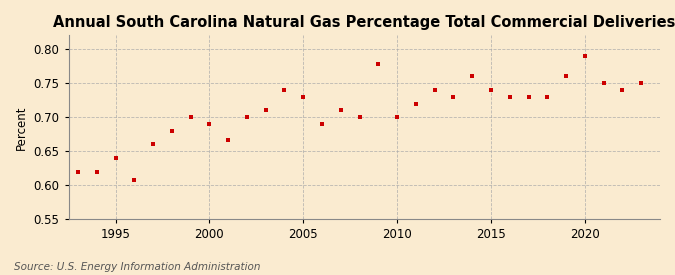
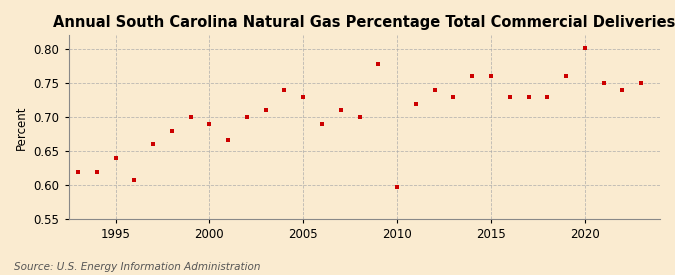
2010: 0.700 -> 0.598
2015: 0.740 -> 0.760
2020: 0.790 -> 0.802
